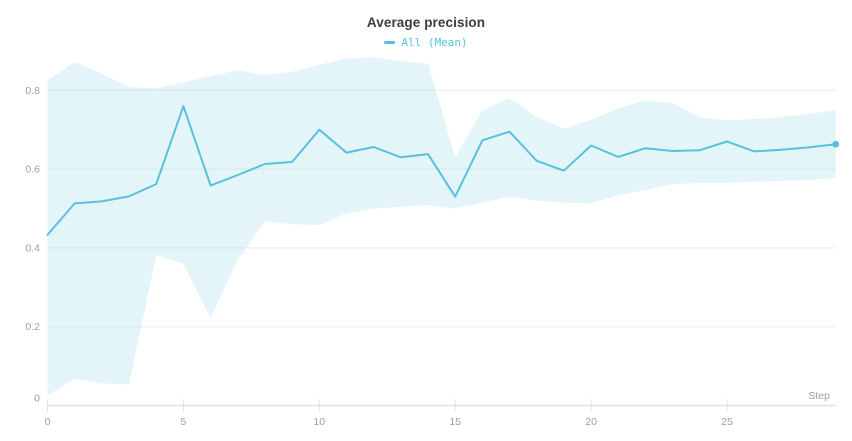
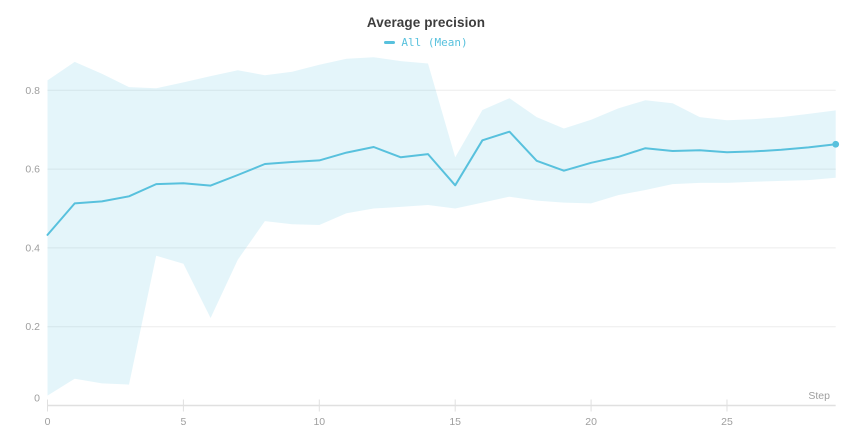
5: 0.76 -> 0.56
10: 0.70 -> 0.62
15: 0.53 -> 0.56
20: 0.66 -> 0.62
25: 0.67 -> 0.64
